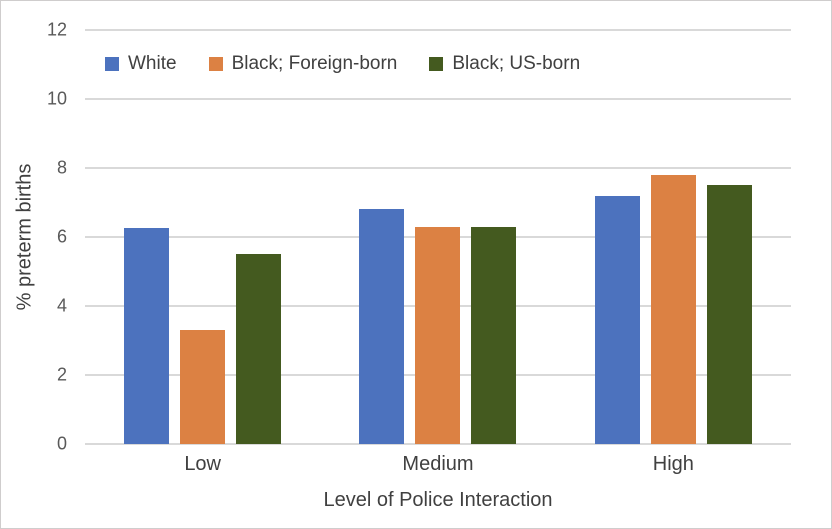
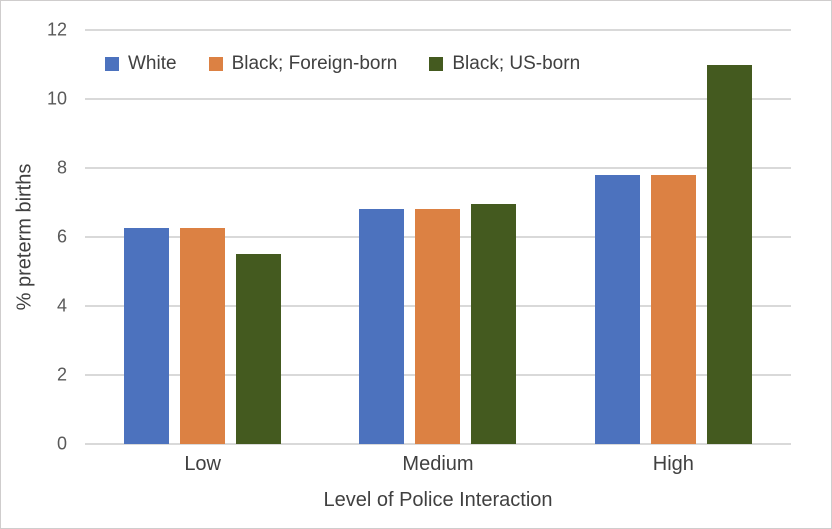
Black; Foreign-born/Low: 3.3 -> 6.2
Black; Foreign-born/Medium: 6.3 -> 6.8
Black; US-born/Medium: 6.3 -> 7.0
White/High: 7.2 -> 7.8
Black; US-born/High: 7.5 -> 11.0
